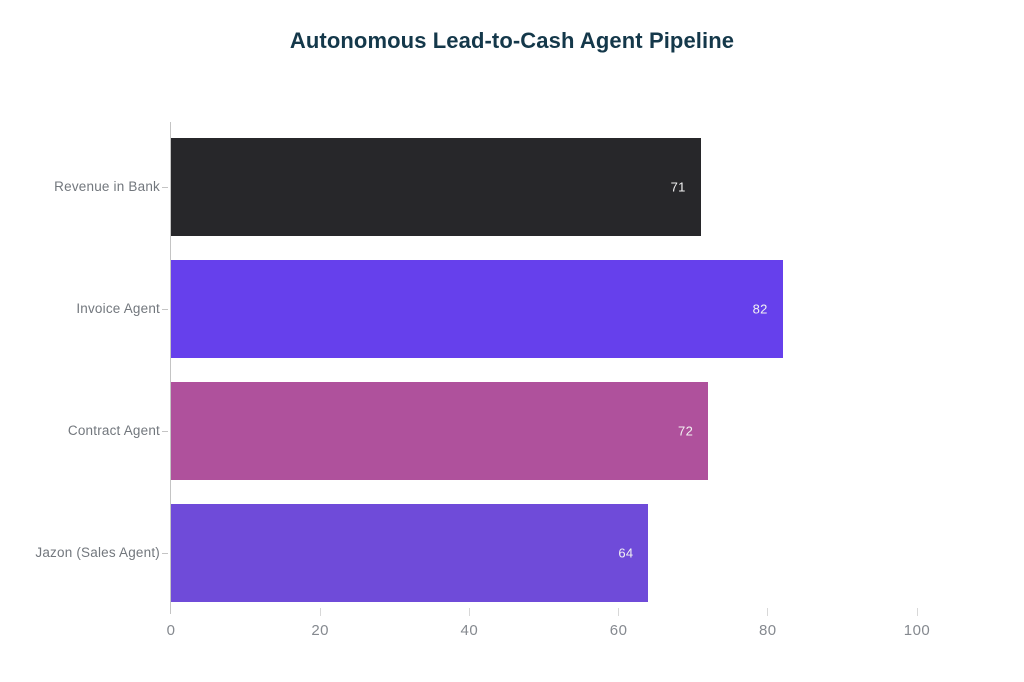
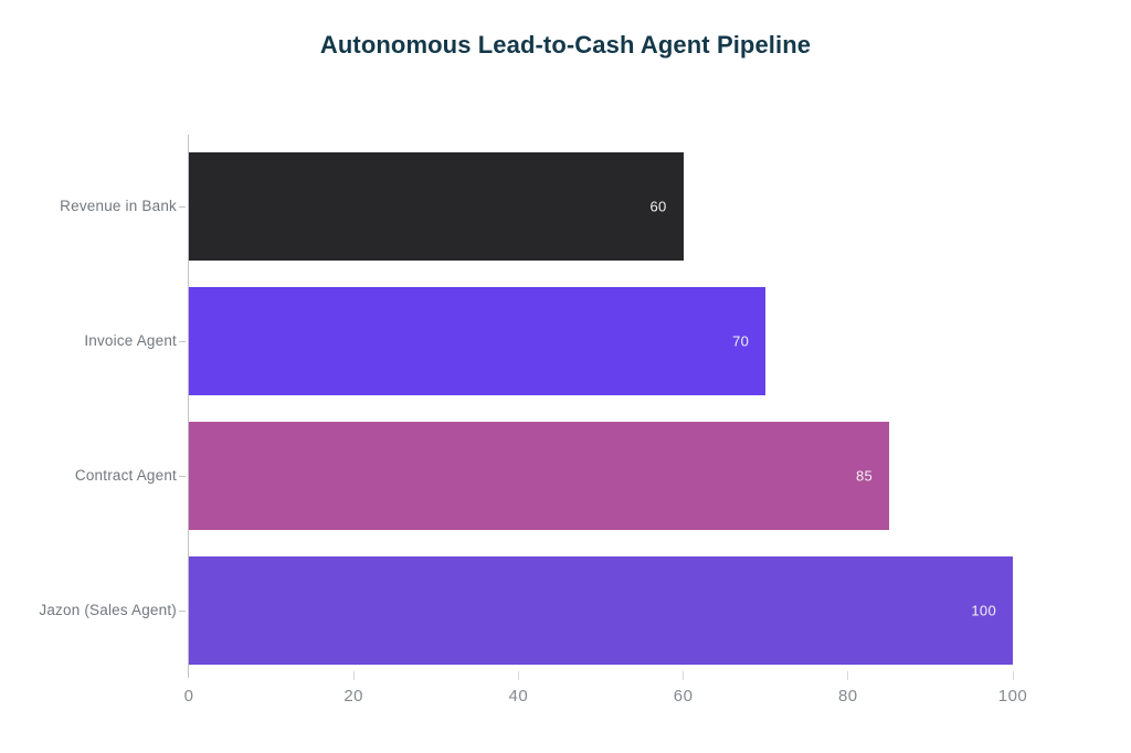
Revenue in Bank: 71 -> 60
Invoice Agent: 82 -> 70
Contract Agent: 72 -> 85
Jazon (Sales Agent): 64 -> 100
